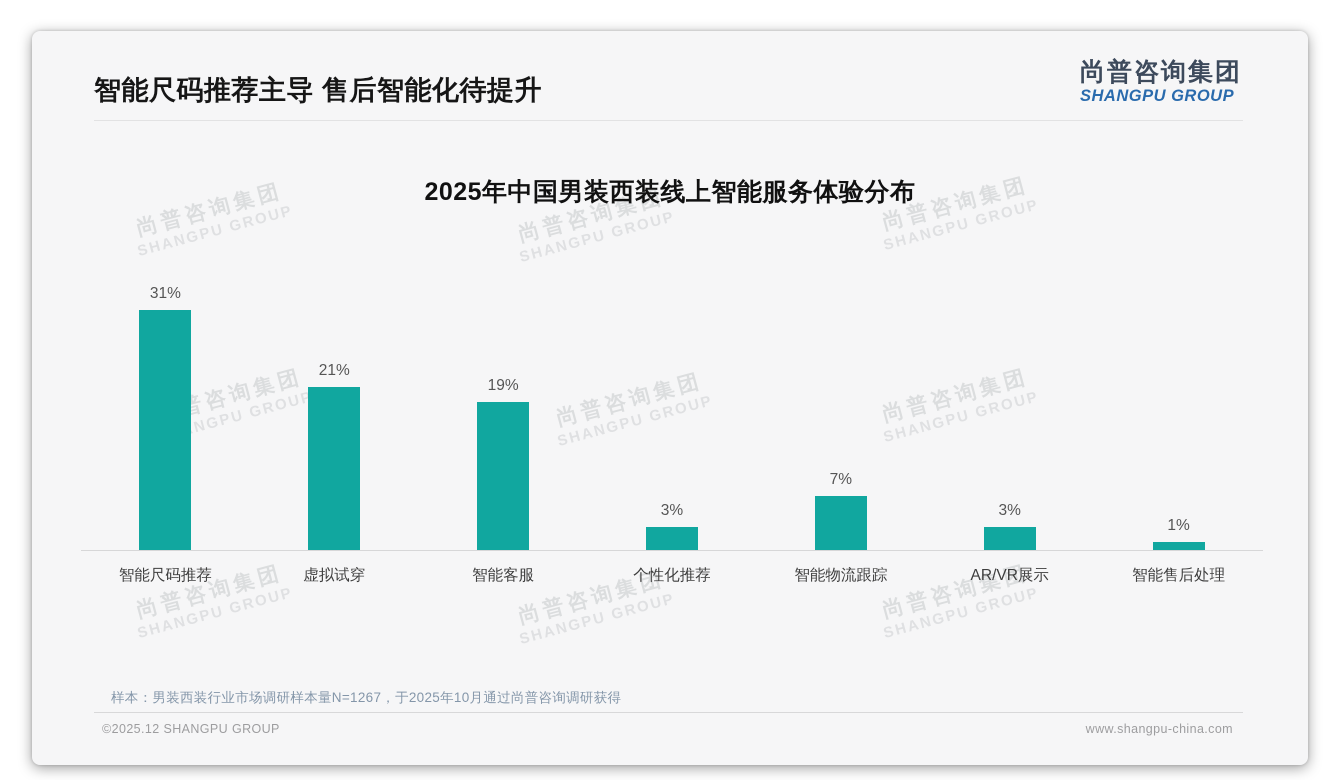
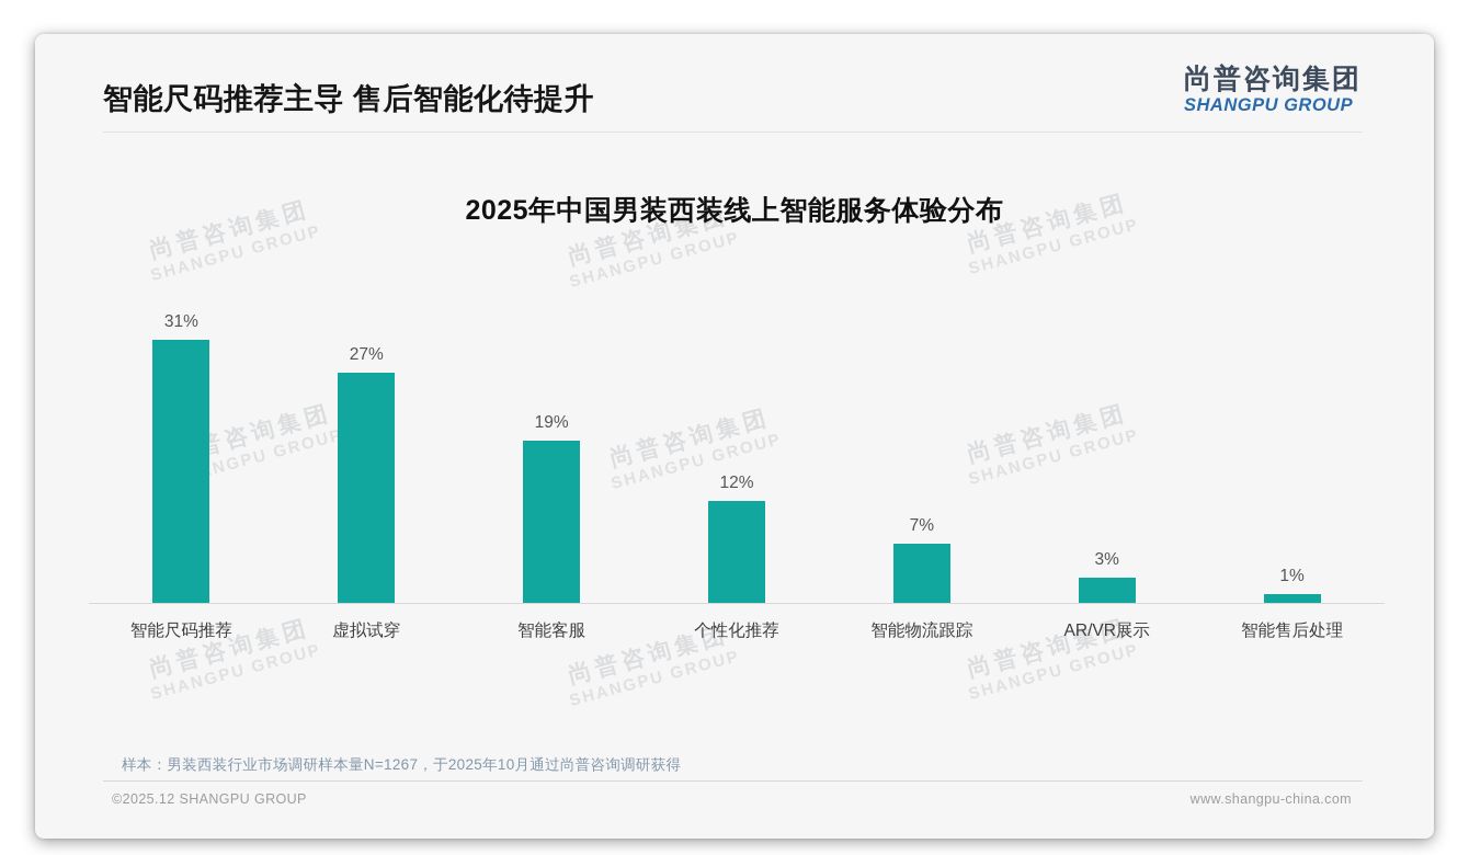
虚拟试穿: 21% -> 27%
个性化推荐: 3% -> 12%
